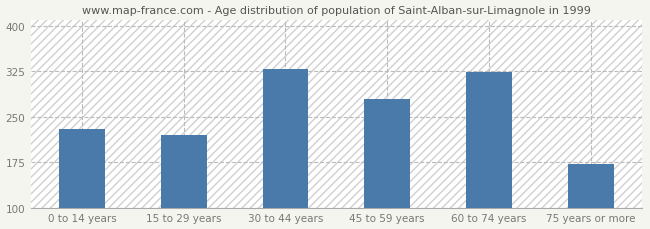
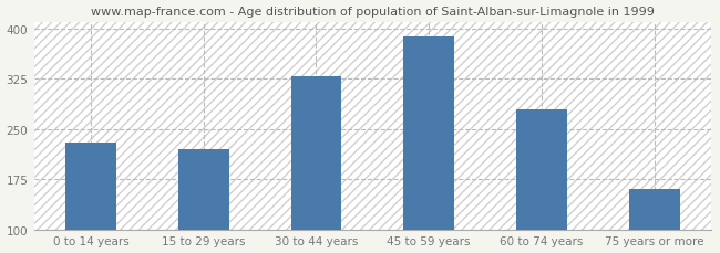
45 to 59 years: 280 -> 388
60 to 74 years: 324 -> 280
75 years or more: 172 -> 160
